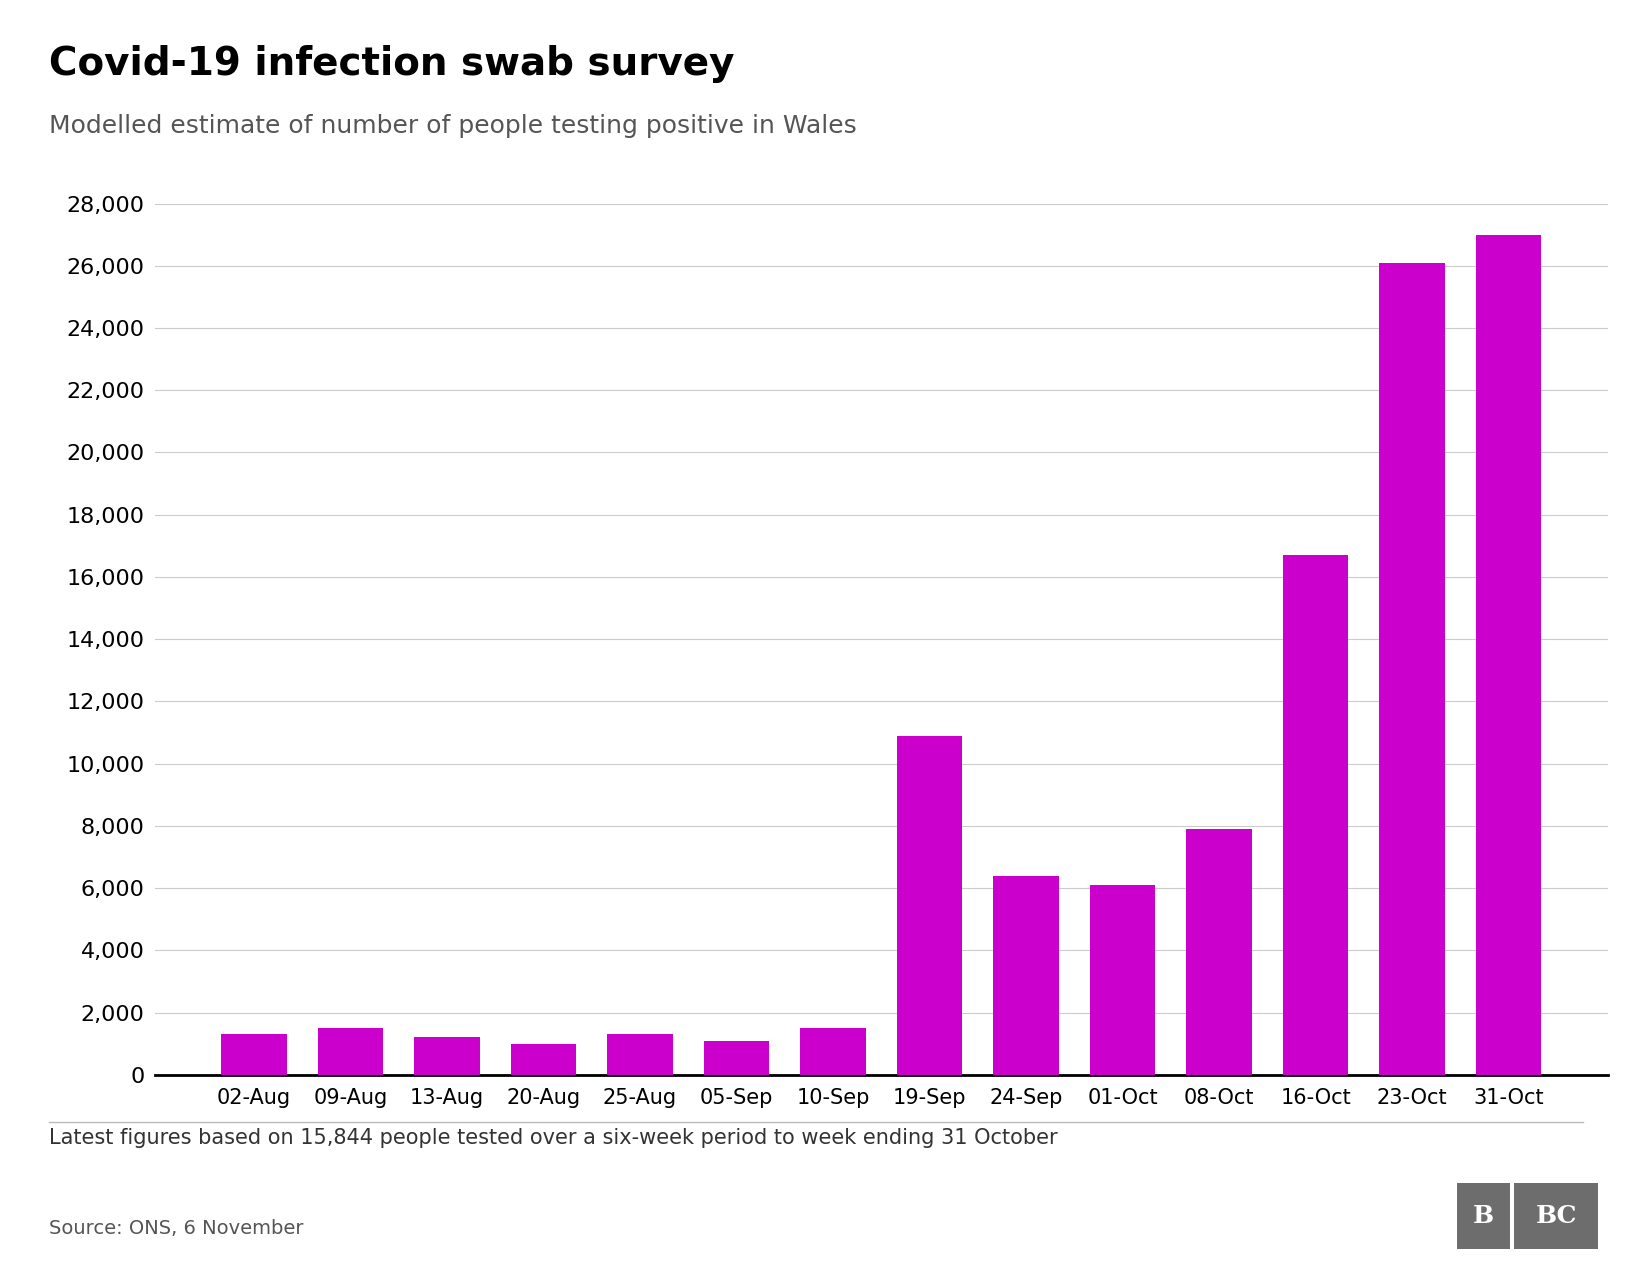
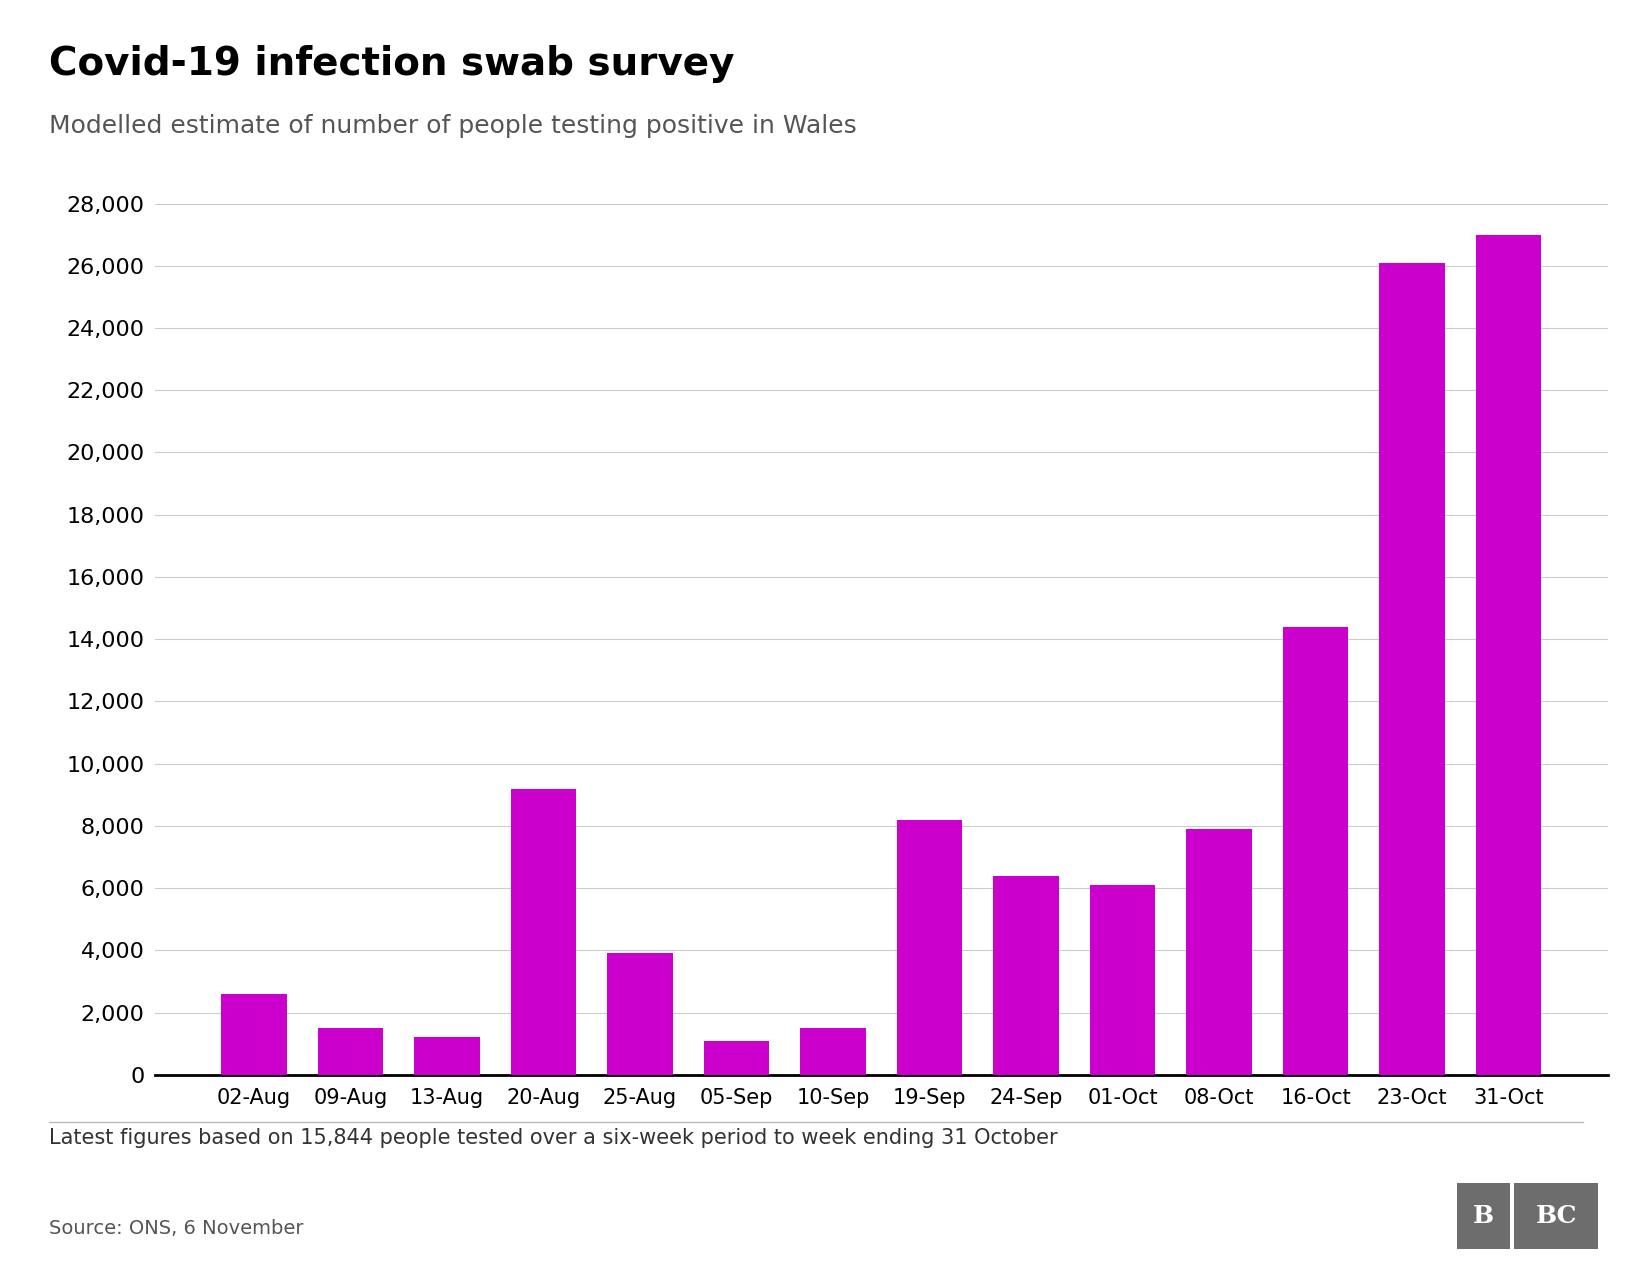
02-Aug: 1,300 -> 2,600
20-Aug: 1,000 -> 9,200
25-Aug: 1,300 -> 3,900
19-Sep: 10,900 -> 8,200
16-Oct: 16,700 -> 14,400
